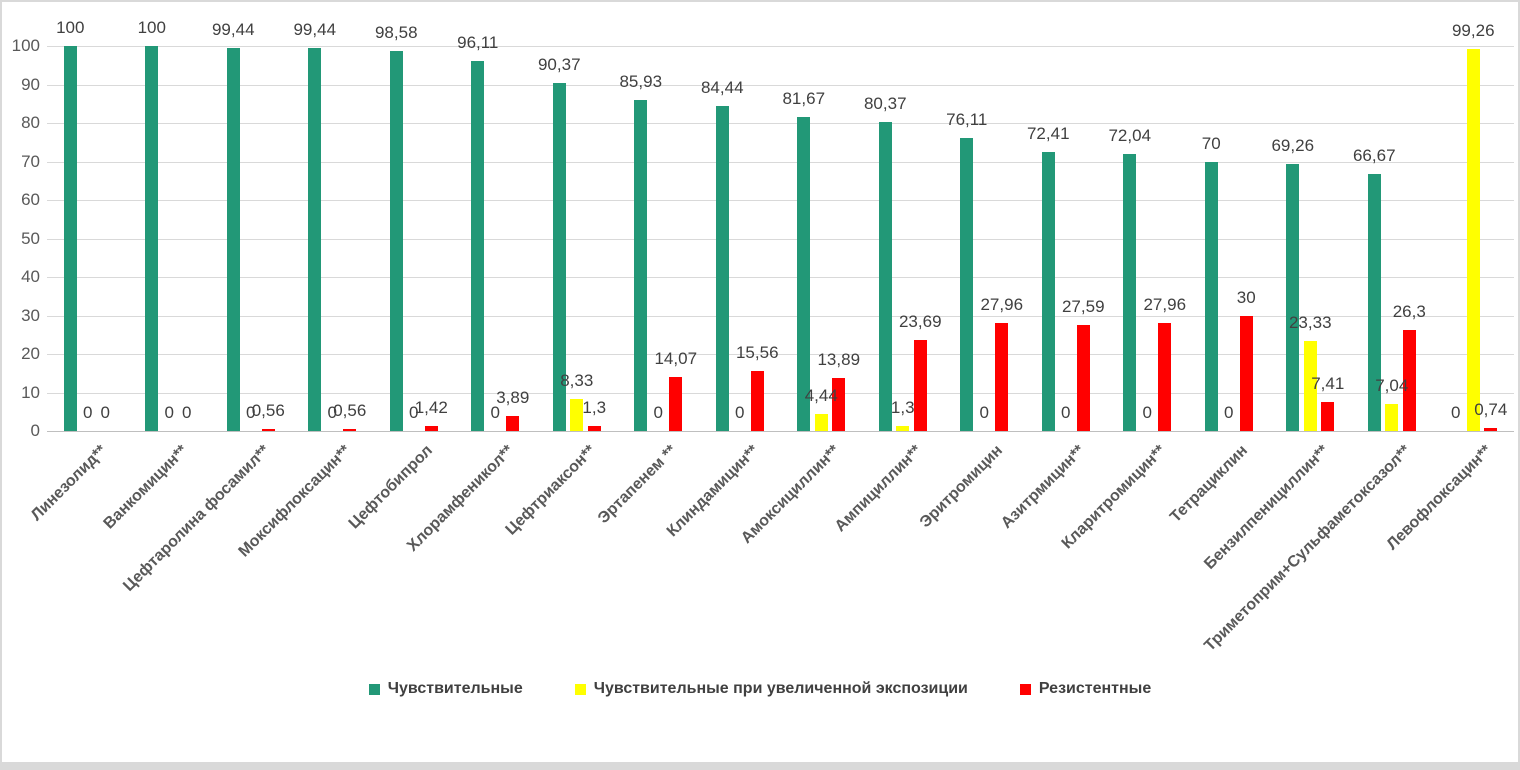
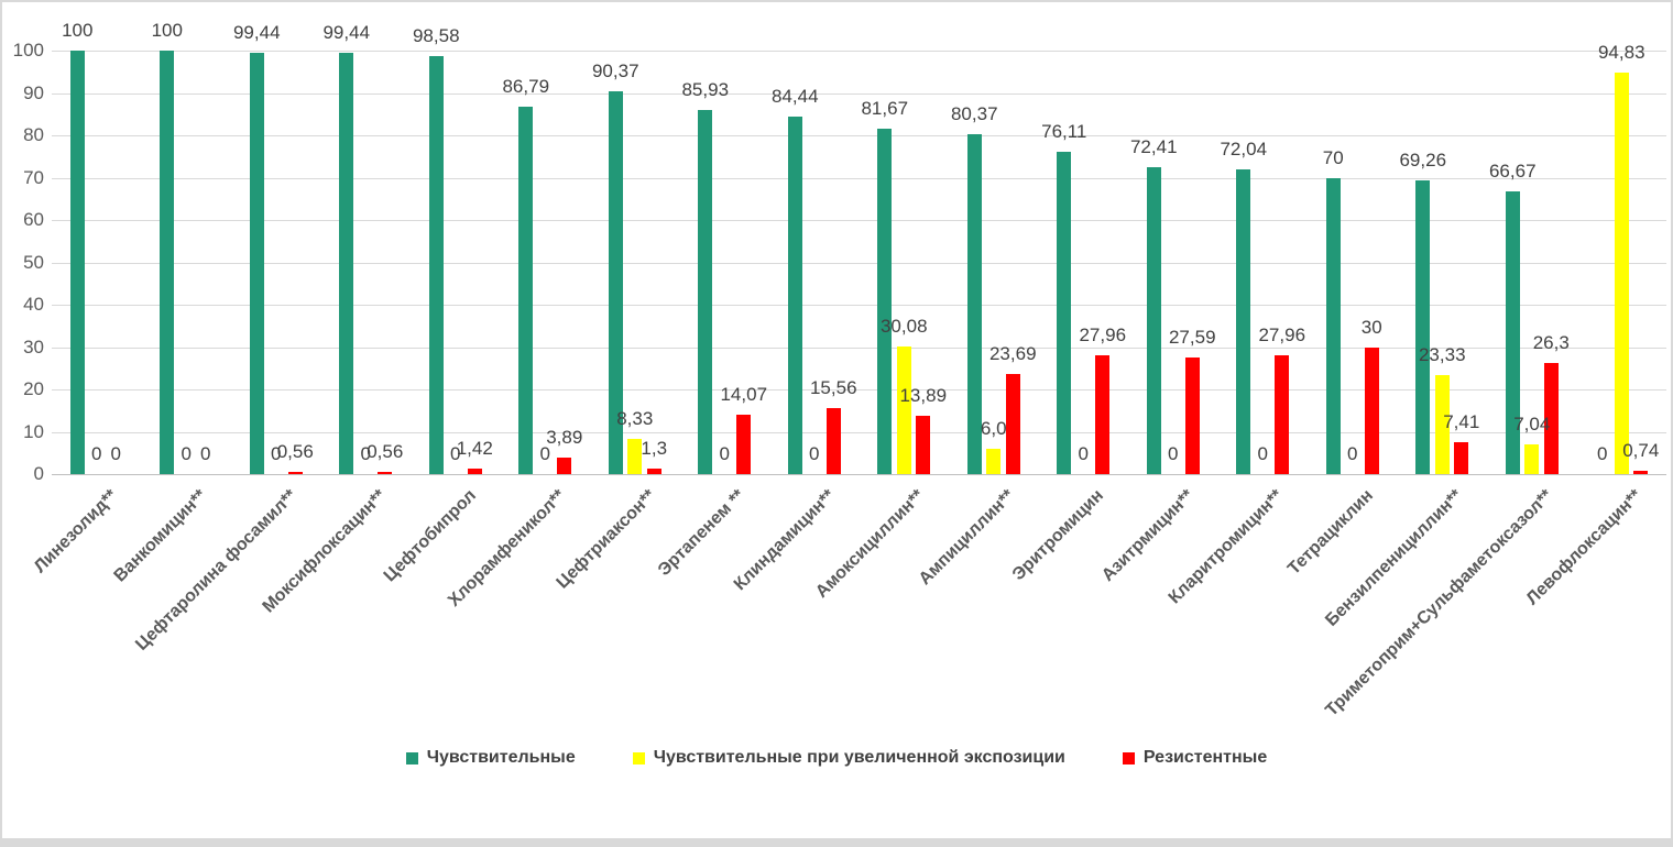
Чувствительные/Хлорамфеникол**: 96,11 -> 86,79
Чувствительные при увеличенной экспозиции/Амоксициллин**: 4,44 -> 30,08
Чувствительные при увеличенной экспозиции/Ампициллин**: 1,3 -> 6,0
Чувствительные при увеличенной экспозиции/Левофлоксацин**: 99,26 -> 94,83
